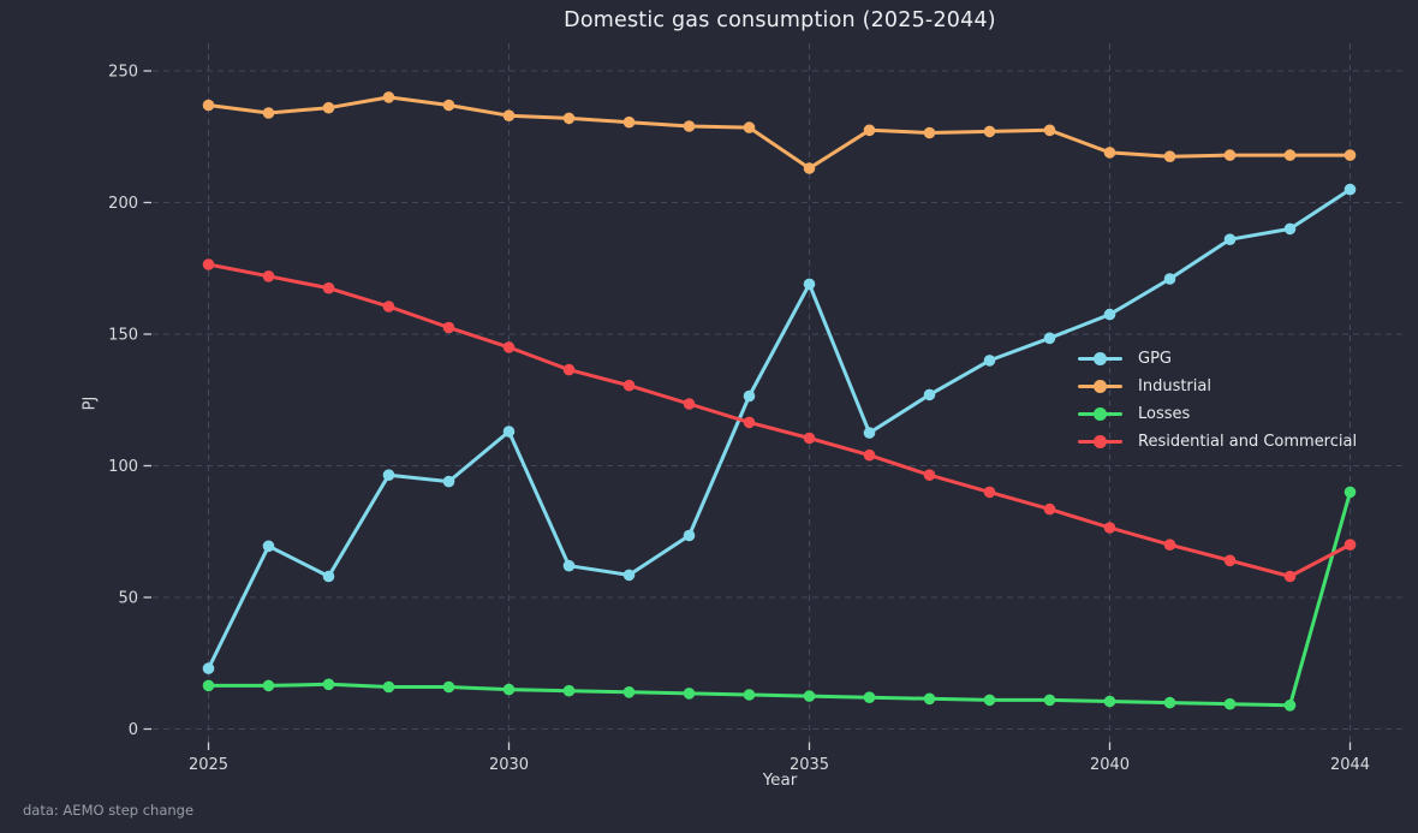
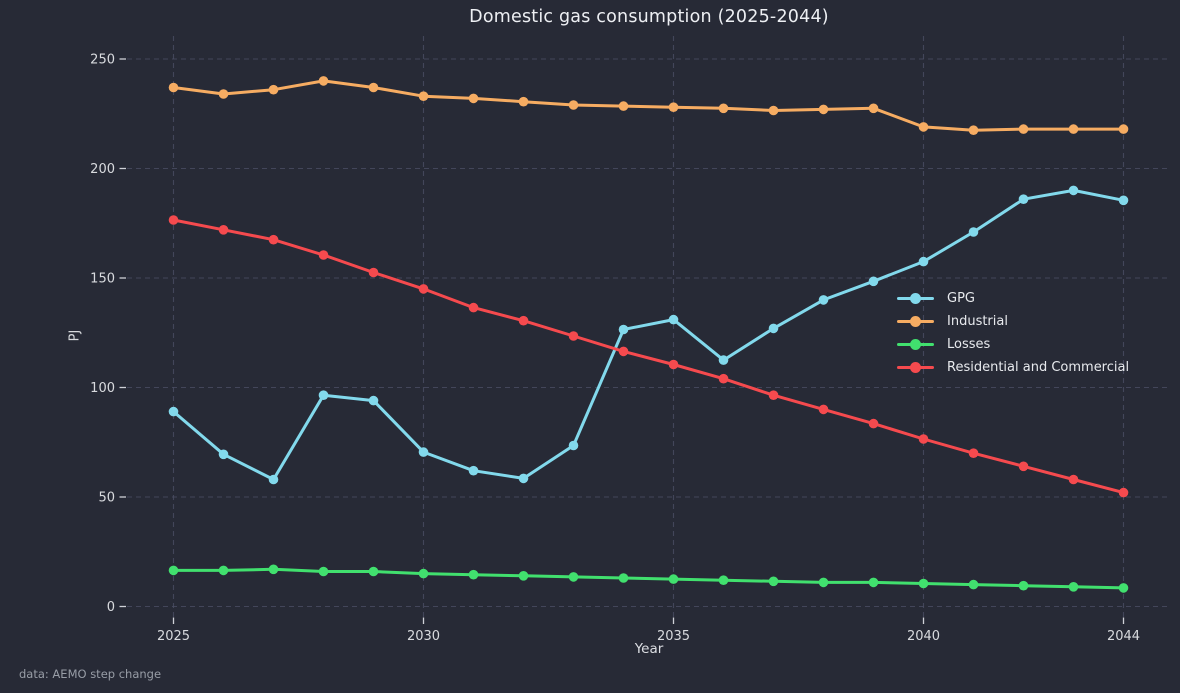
GPG/2025: 23 -> 89
GPG/2030: 113 -> 70
GPG/2035: 169 -> 131
Industrial/2035: 213 -> 228
GPG/2044: 205 -> 186
Losses/2044: 90 -> 8
Residential and Commercial/2044: 70 -> 52
